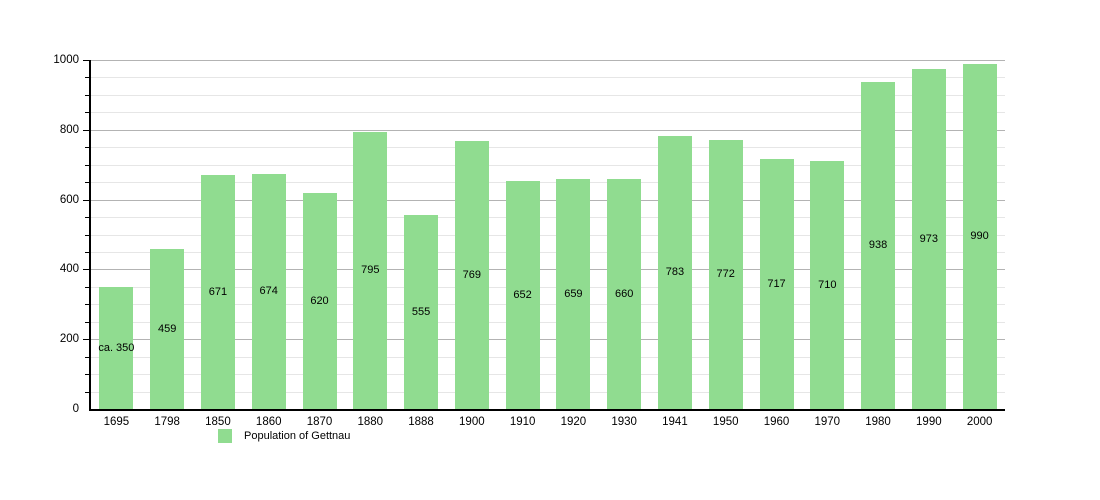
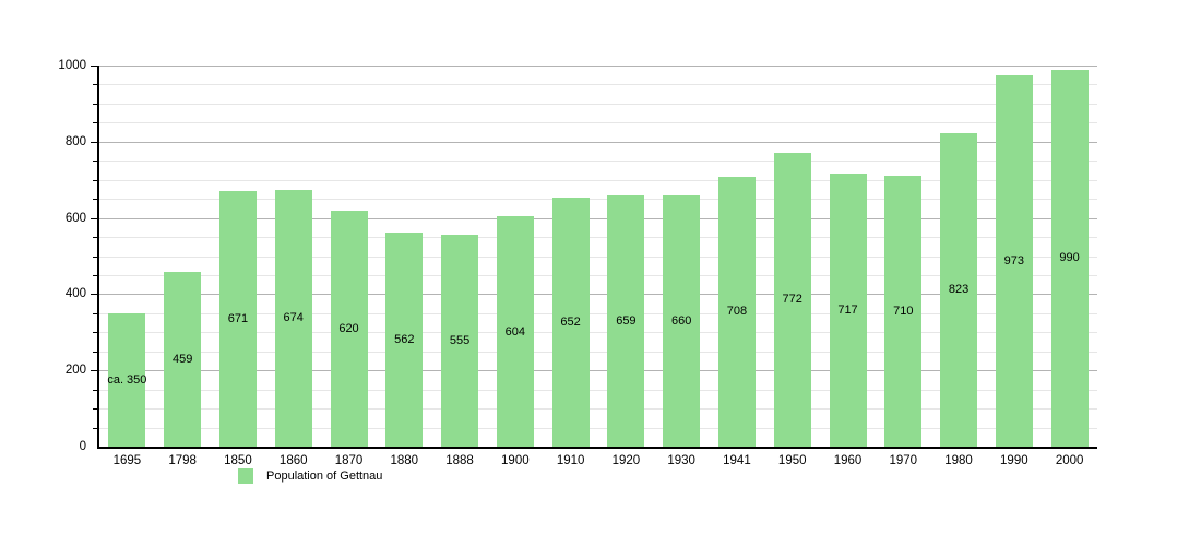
1880: 795 -> 562
1900: 769 -> 604
1941: 783 -> 708
1980: 938 -> 823
